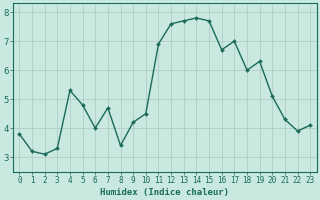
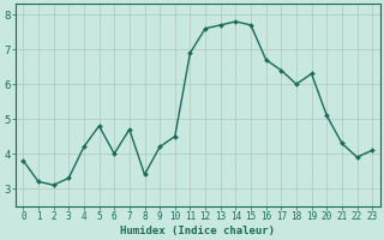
4: 5.3 -> 4.2
17: 7.0 -> 6.4
